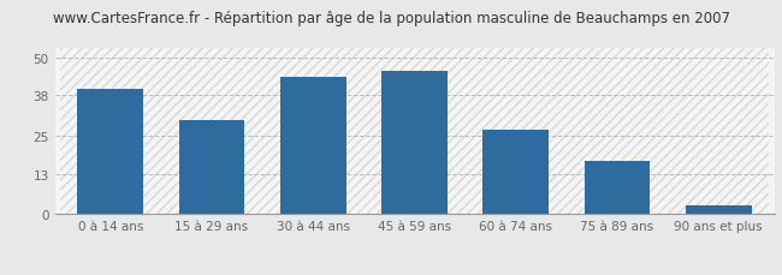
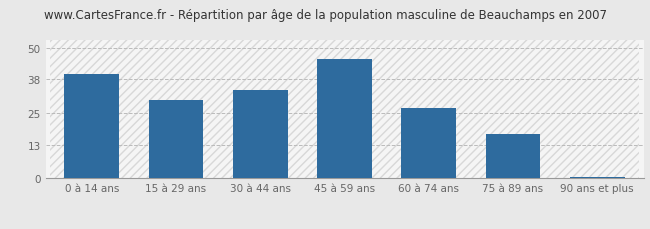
30 à 44 ans: 44.0 -> 34.0
90 ans et plus: 3.0 -> 0.5
